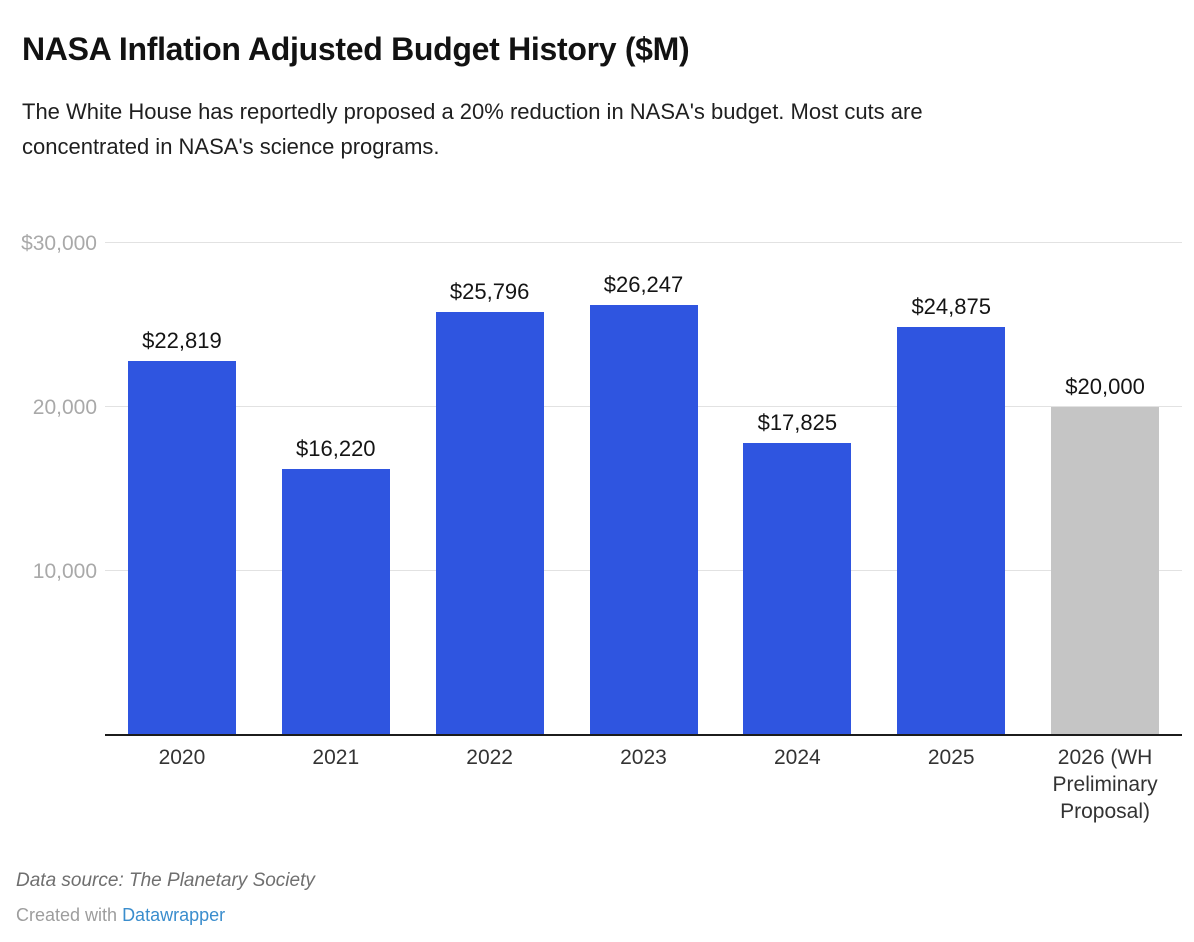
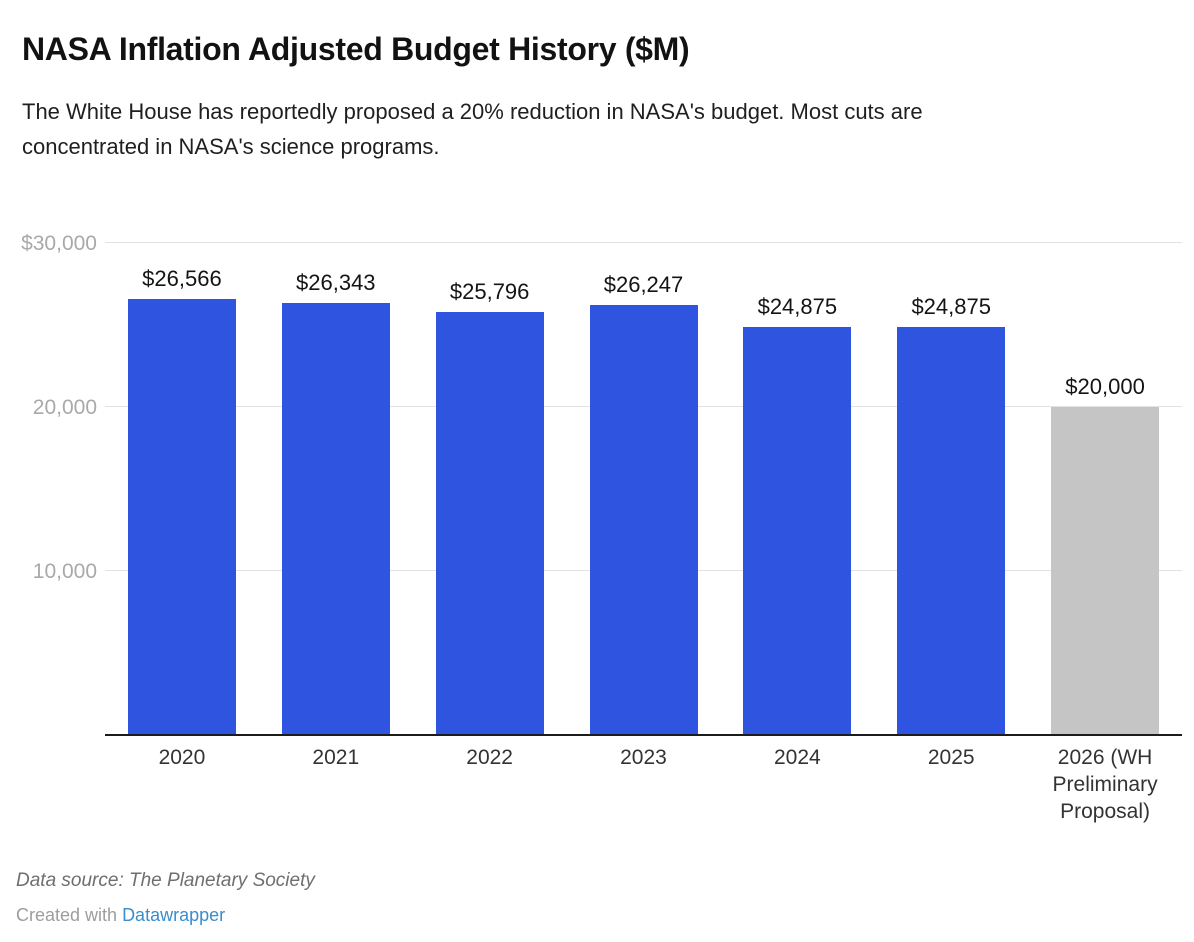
2020: $22,819 -> $26,566
2021: $16,220 -> $26,343
2024: $17,825 -> $24,875
